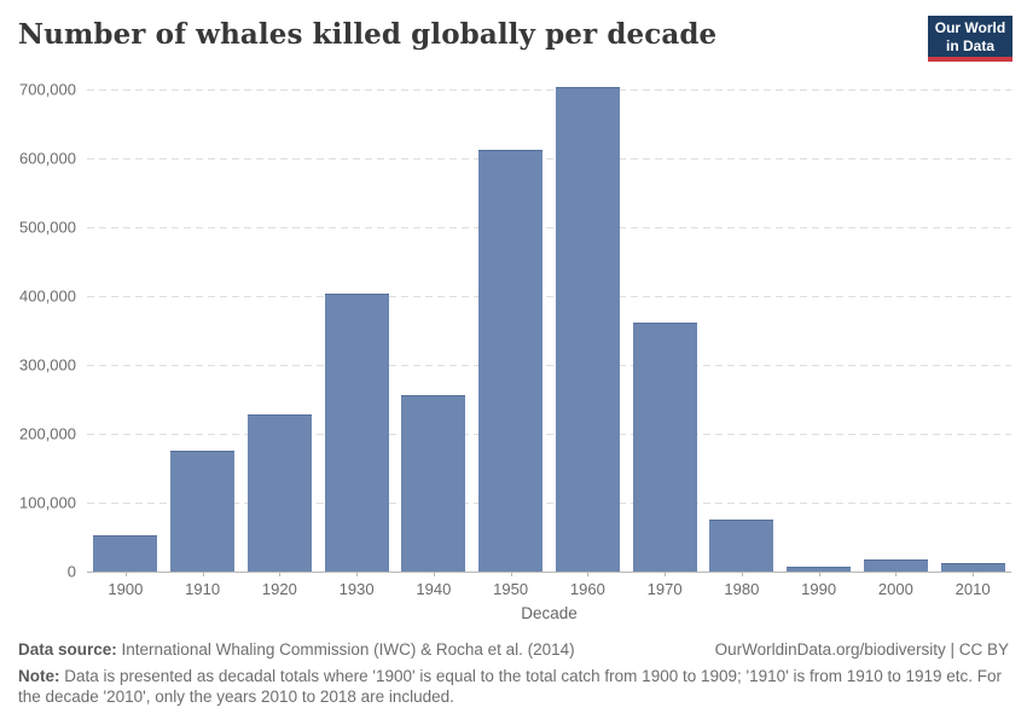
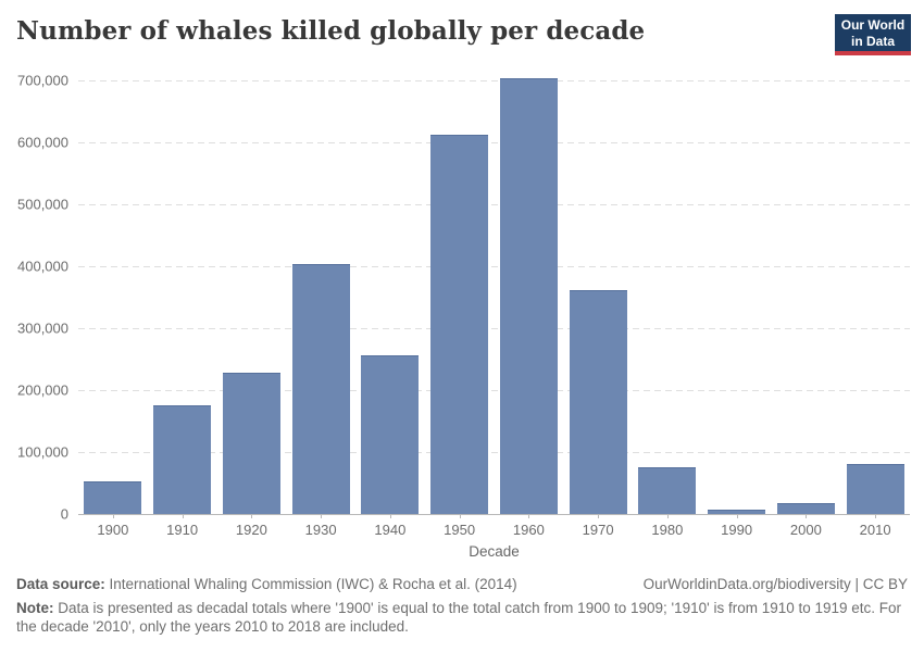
2010: 10000 -> 80000
